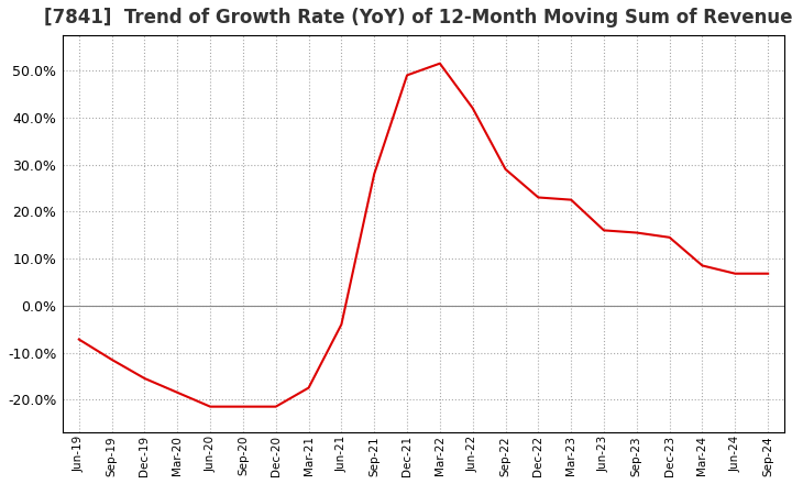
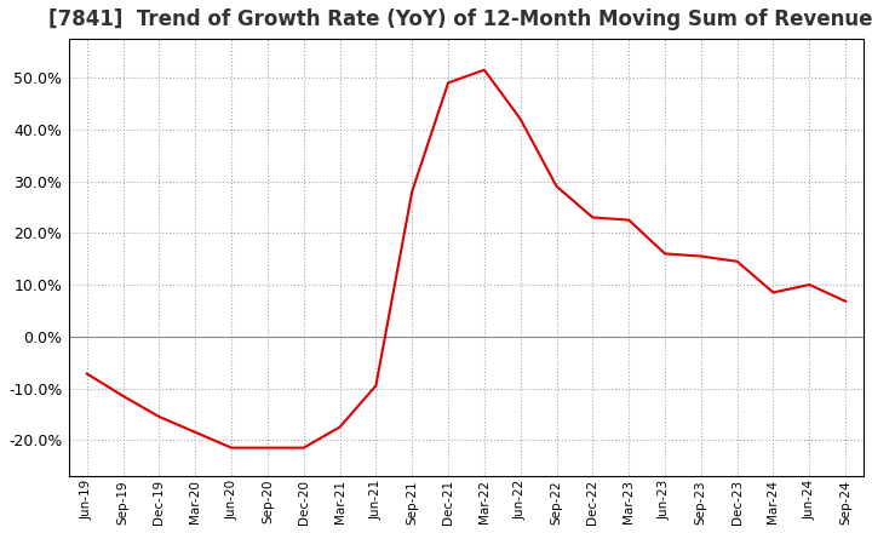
Jun-21: -4.0% -> -9.5%
Jun-24: 6.8% -> 10.0%
